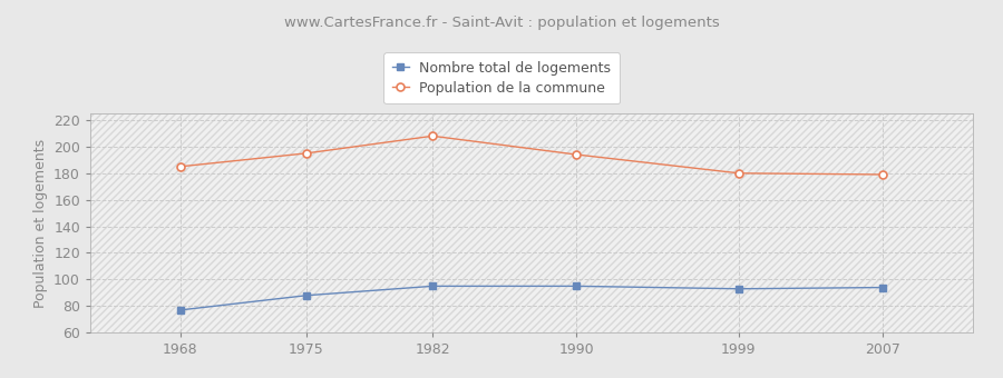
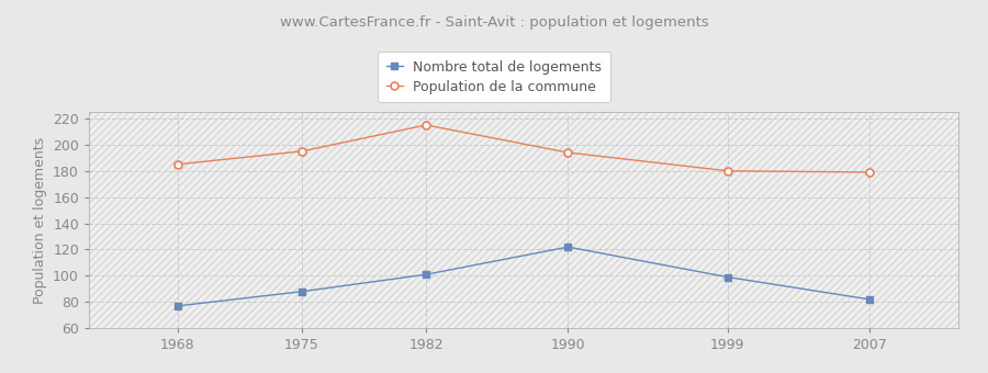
Nombre total de logements/1982: 95 -> 101
Population de la commune/1982: 208 -> 215
Nombre total de logements/1990: 95 -> 122
Nombre total de logements/1999: 93 -> 99
Nombre total de logements/2007: 94 -> 82
